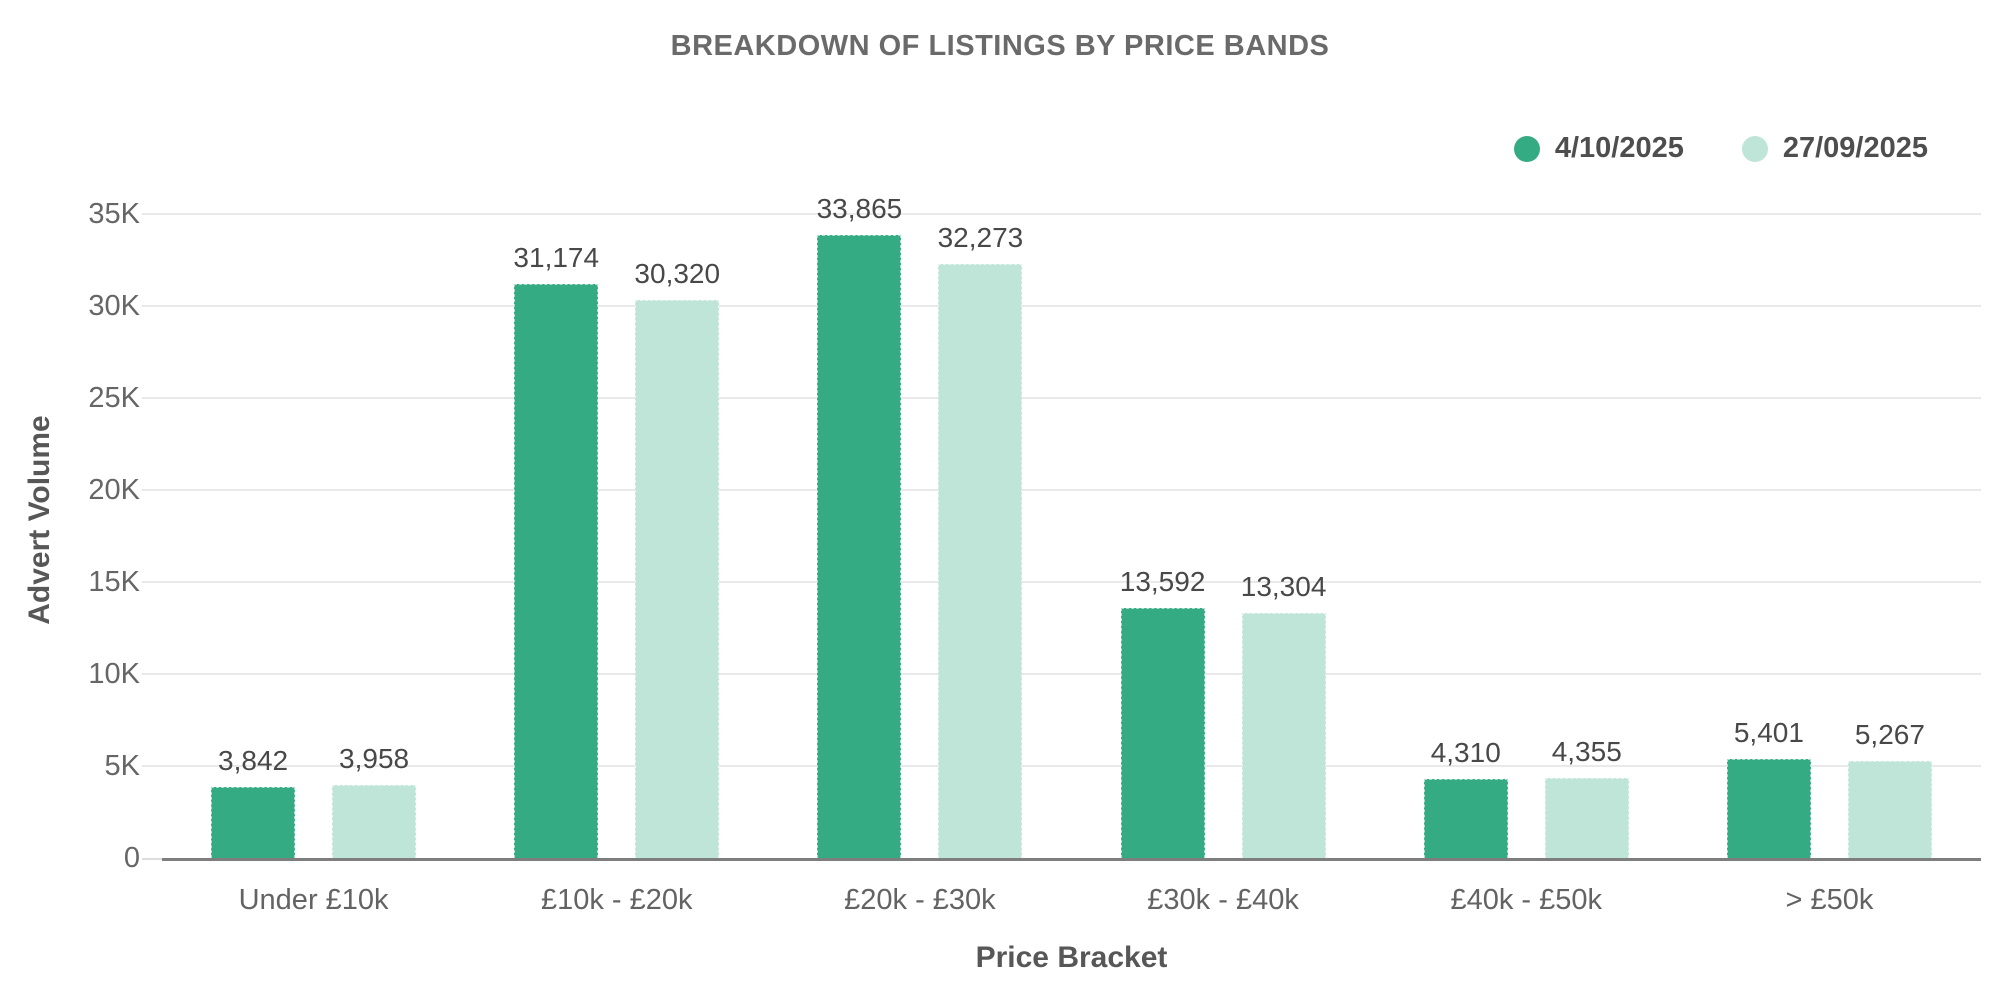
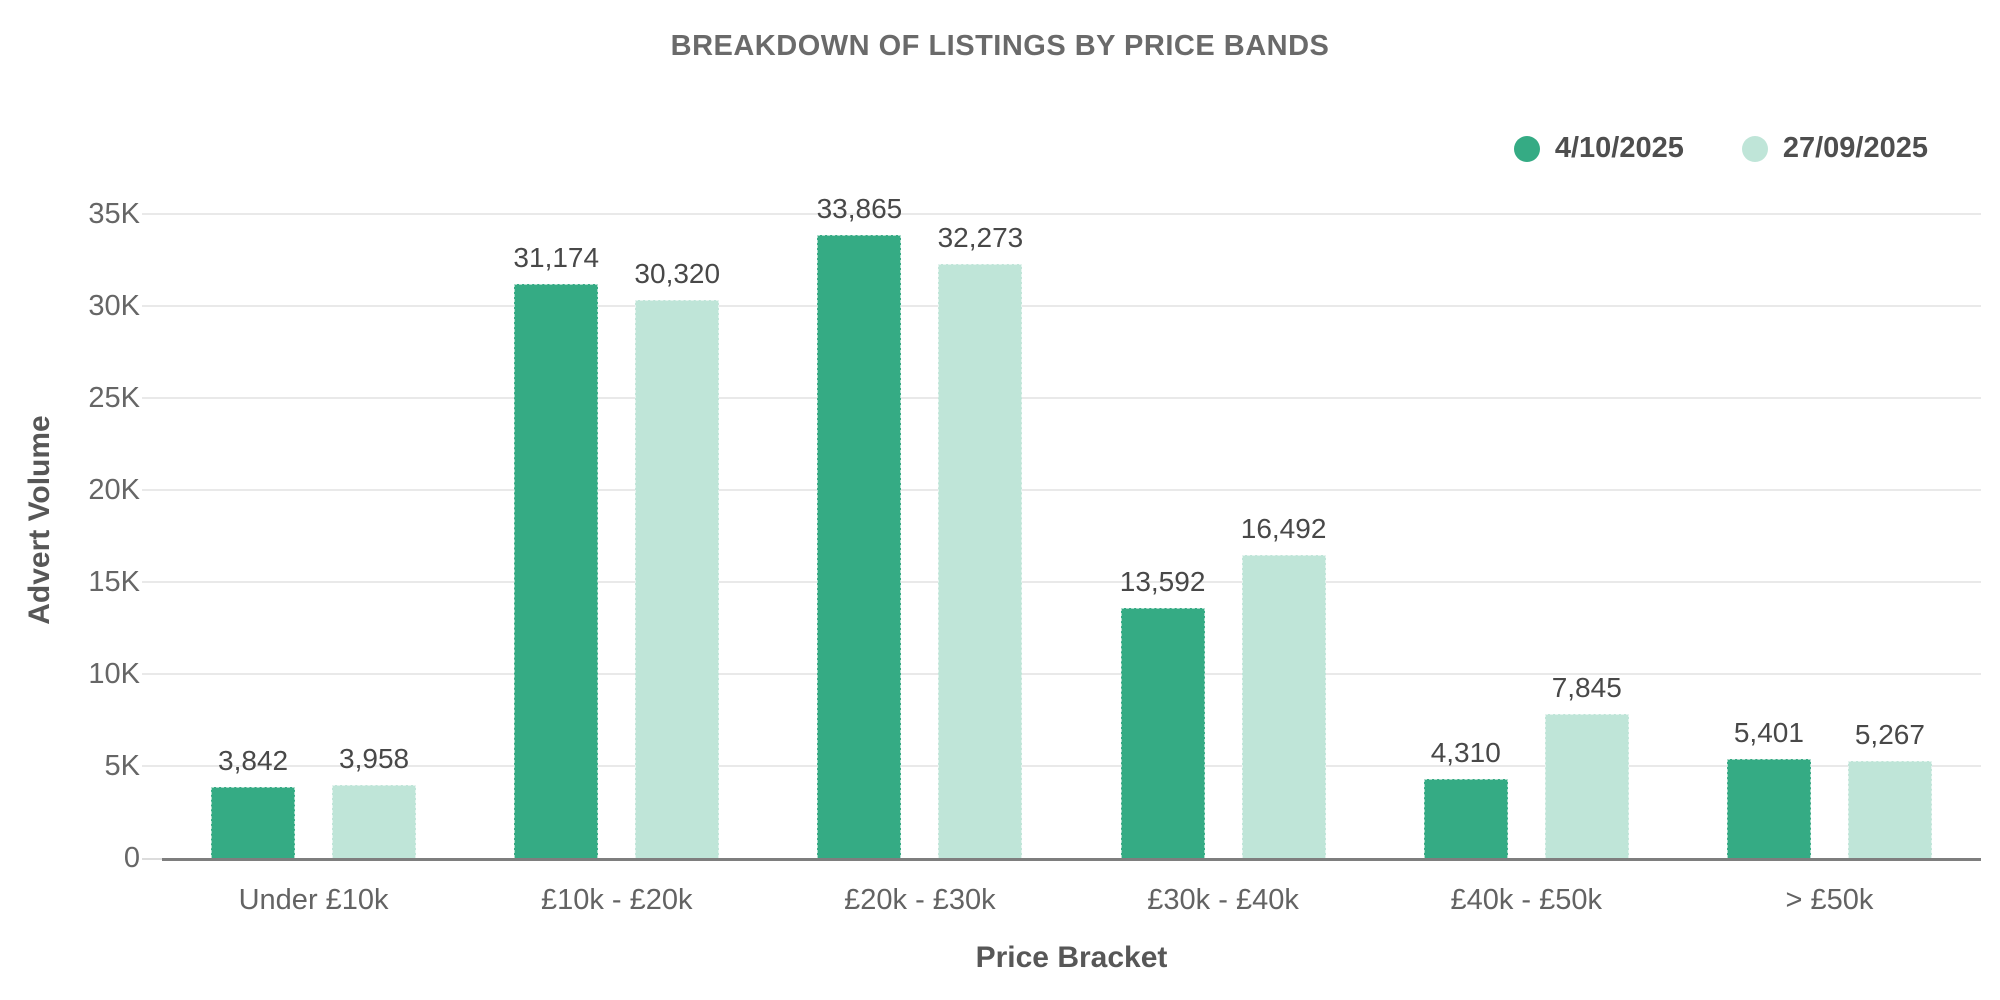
27/09/2025/£30k - £40k: 13,304 -> 16,492
27/09/2025/£40k - £50k: 4,355 -> 7,845
